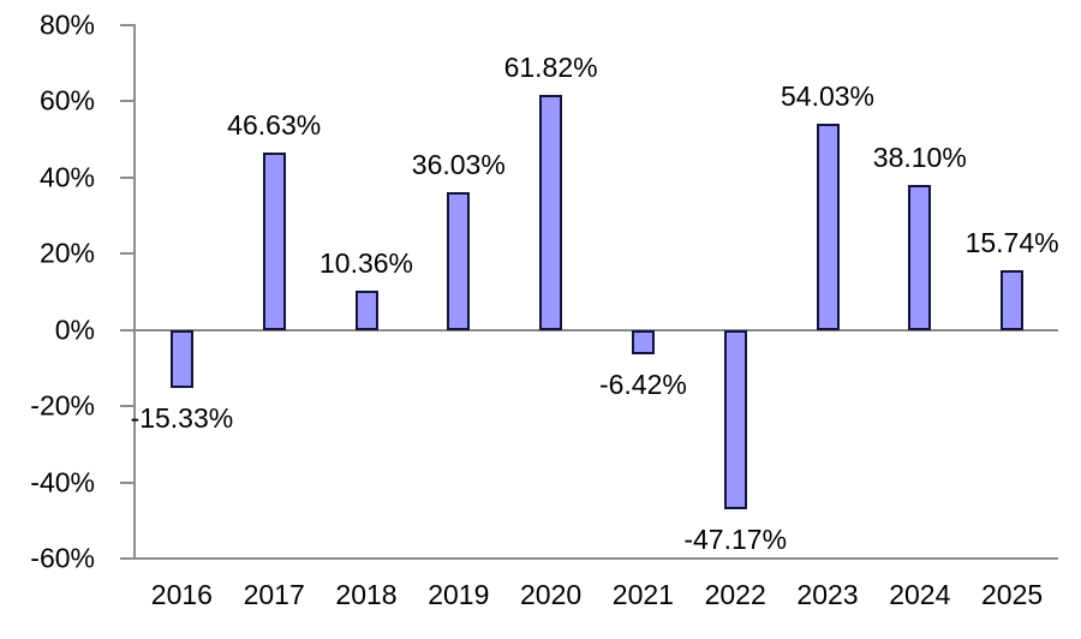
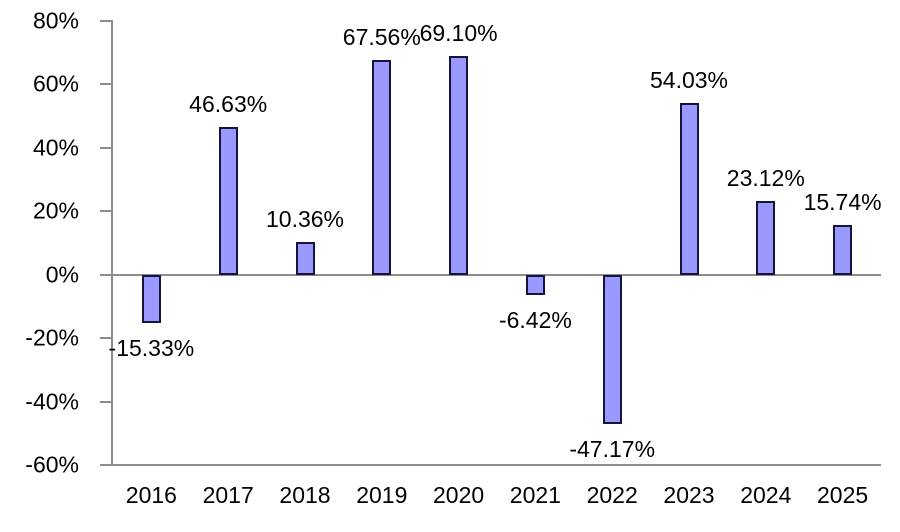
2019: 36.03% -> 67.56%
2020: 61.82% -> 69.10%
2024: 38.10% -> 23.12%
